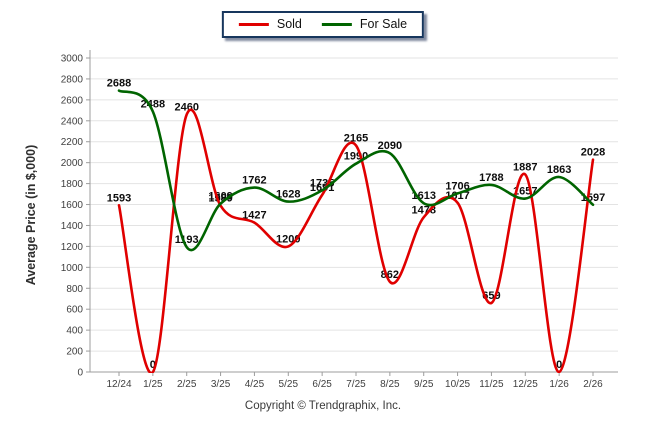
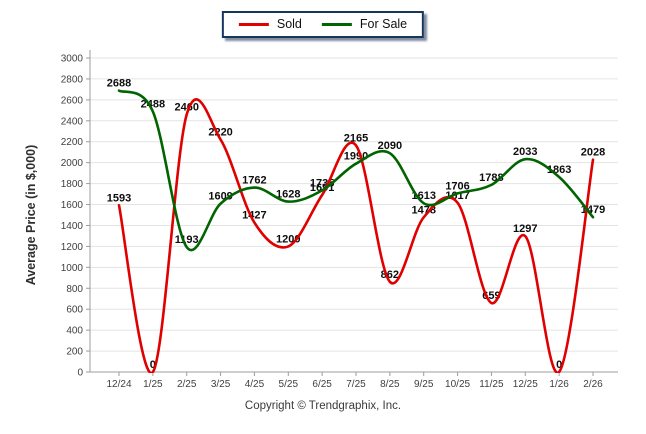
Sold/3/25: 1589 -> 2220
Sold/12/25: 1887 -> 1297
For Sale/12/25: 1657 -> 2033
For Sale/2/26: 1597 -> 1479
